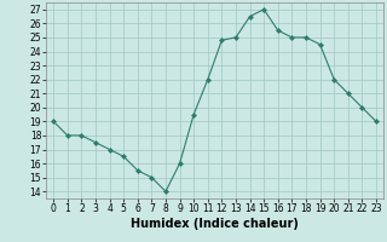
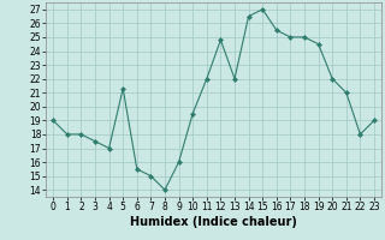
5: 16.5 -> 21.3
13: 25.0 -> 22.0
22: 20.0 -> 18.0
